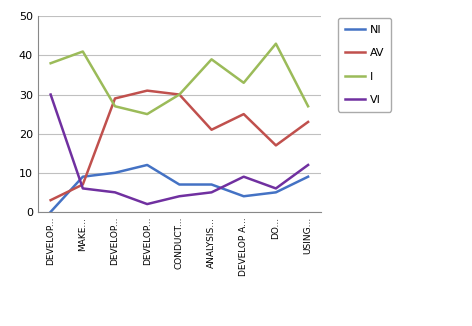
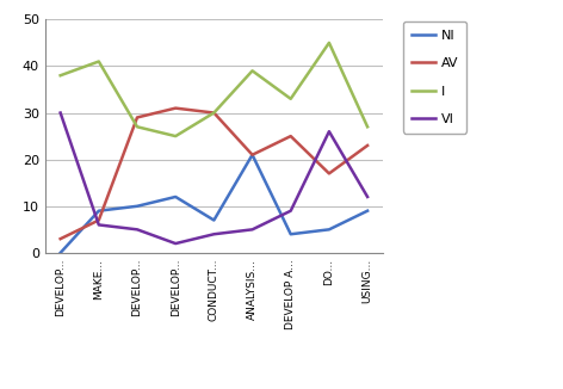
NI/ANALYSIS...: 7 -> 21
I/DO...: 43 -> 45
VI/DO...: 6 -> 26
